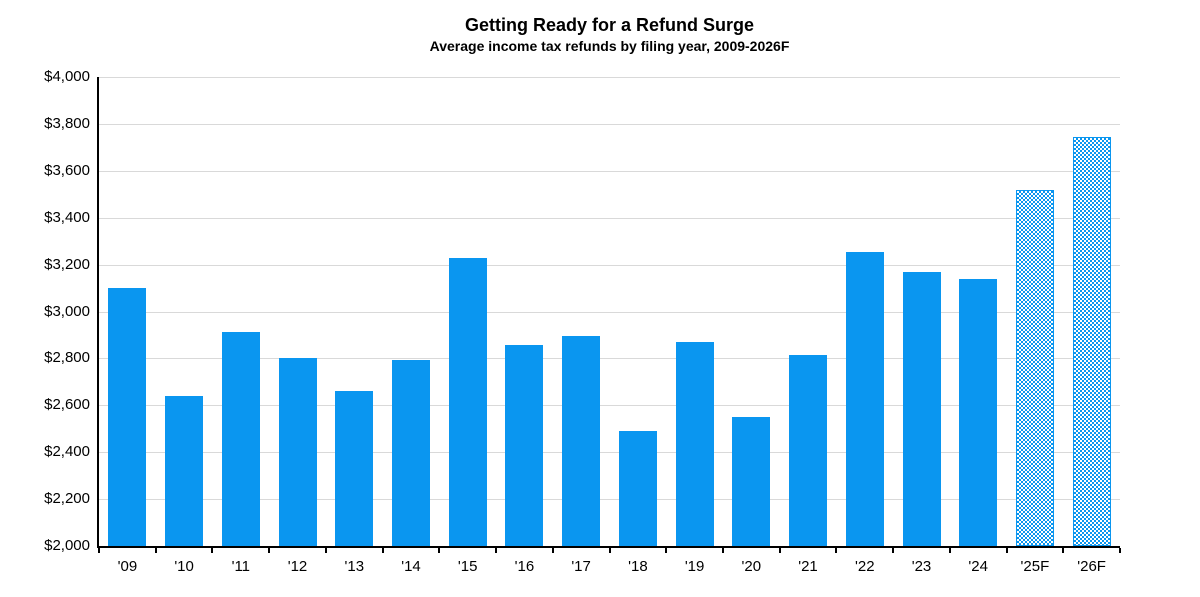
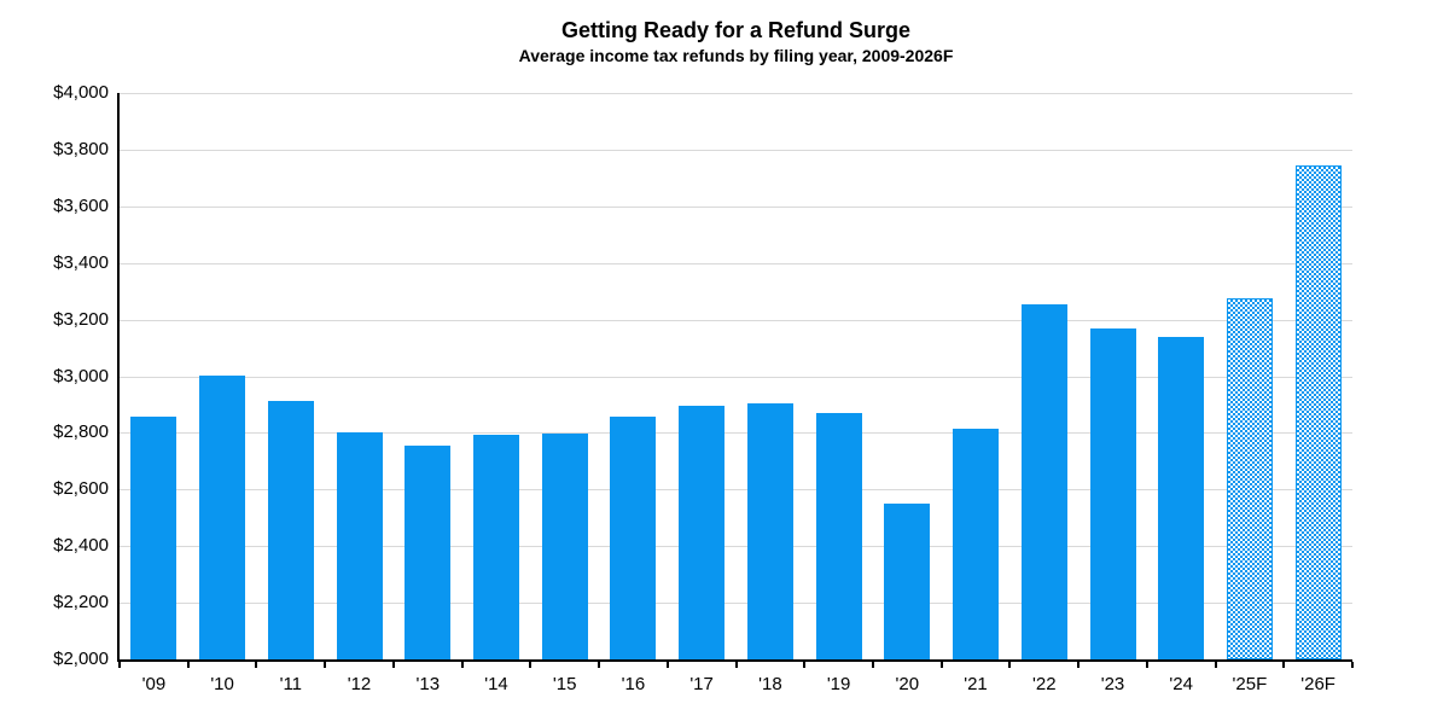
'09: $3100 -> $2860
'10: $2640 -> $3000
'13: $2660 -> $2760
'15: $3230 -> $2800
'18: $2490 -> $2900
'25F: $3520 -> $3280
